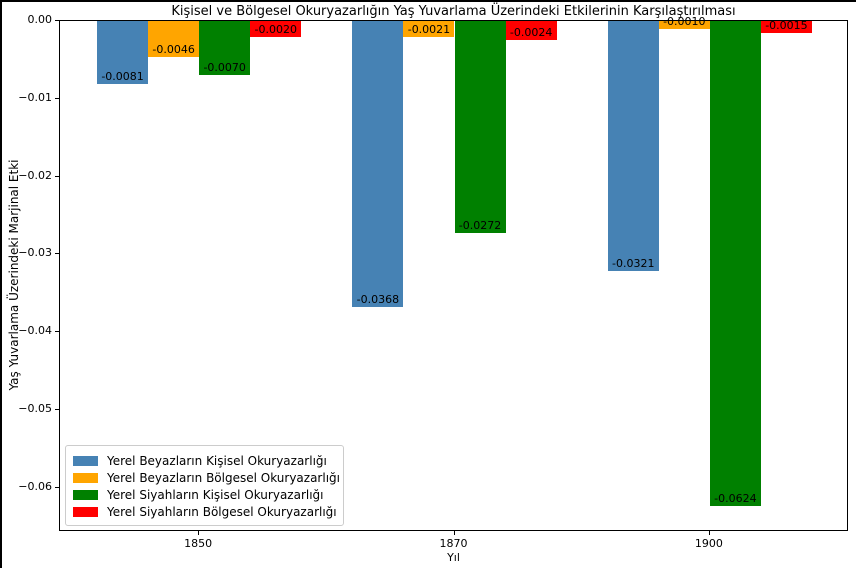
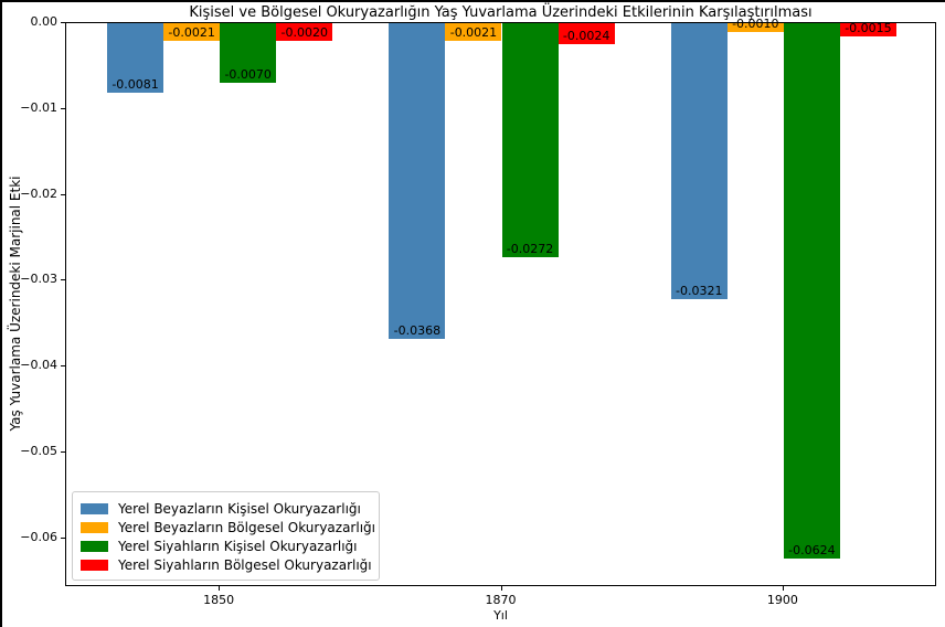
Yerel Beyazların Bölgesel Okuryazarlığı/1850: -0.0046 -> -0.0021
